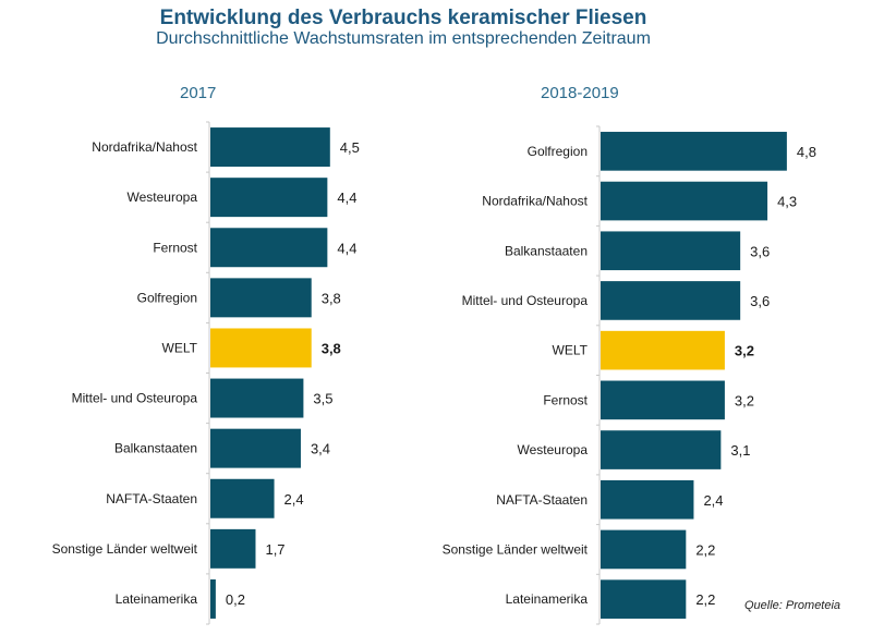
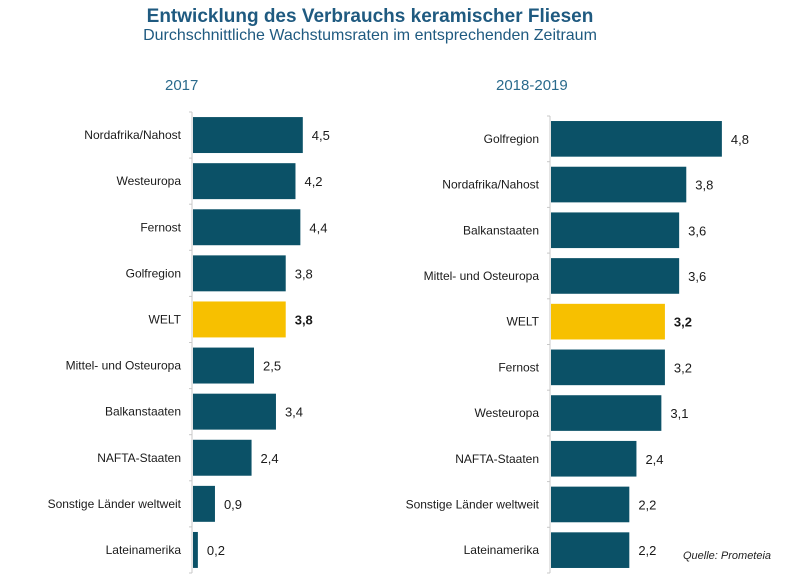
2017/Westeuropa: 4,4 -> 4,2
2017/Mittel- und Osteuropa: 3,5 -> 2,5
2017/Sonstige Länder weltweit: 1,7 -> 0,9
2018-2019/Nordafrika/Nahost: 4,3 -> 3,8
